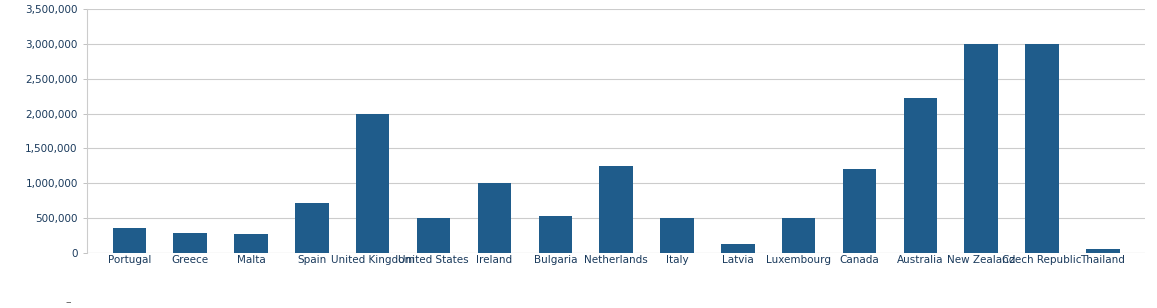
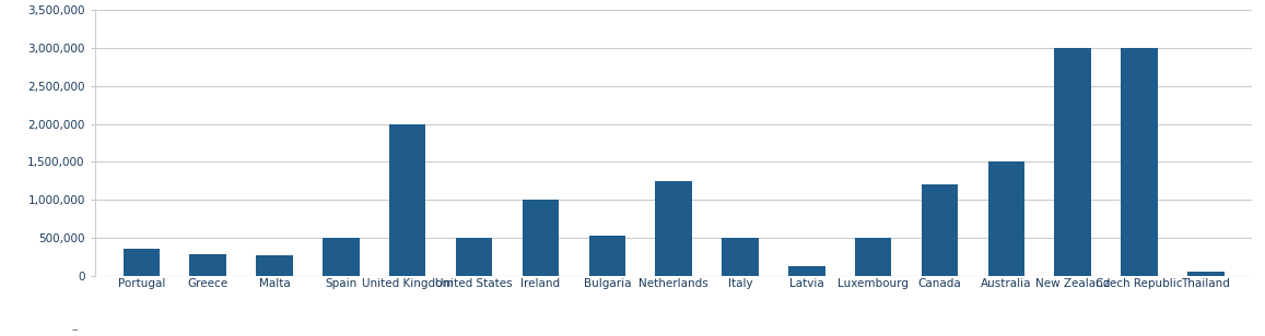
Spain: 720,000 -> 500,000
Australia: 2,220,000 -> 1,500,000
